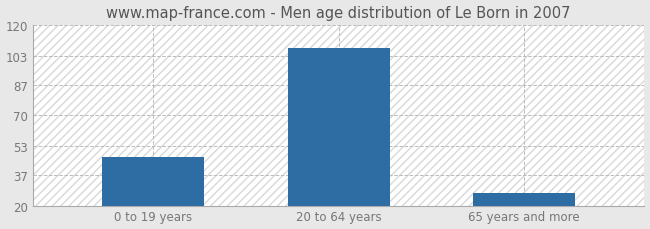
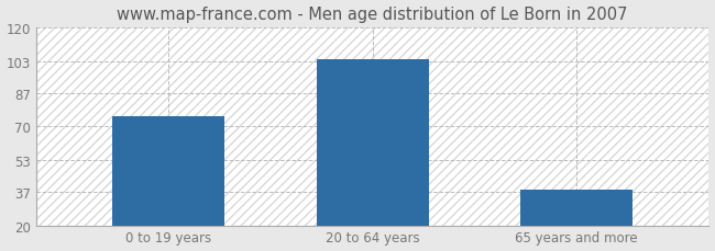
0 to 19 years: 47 -> 75
20 to 64 years: 107 -> 104
65 years and more: 27 -> 38
